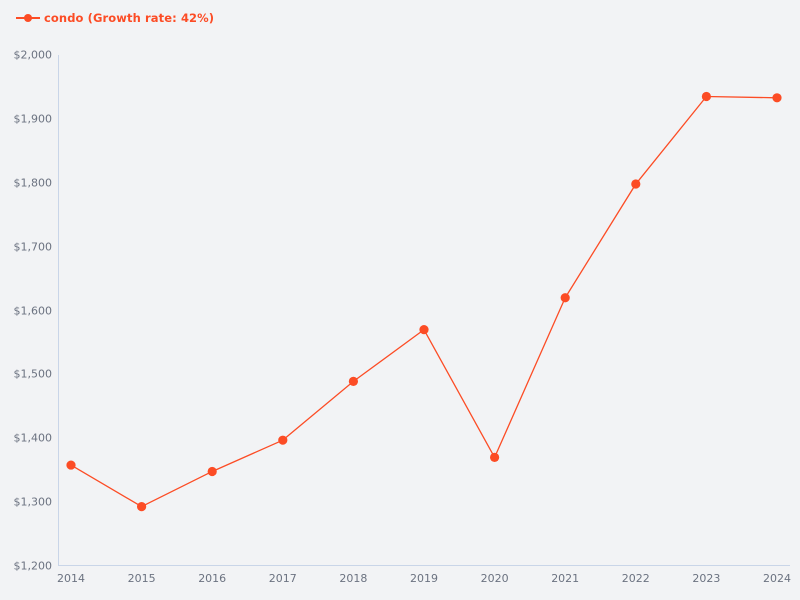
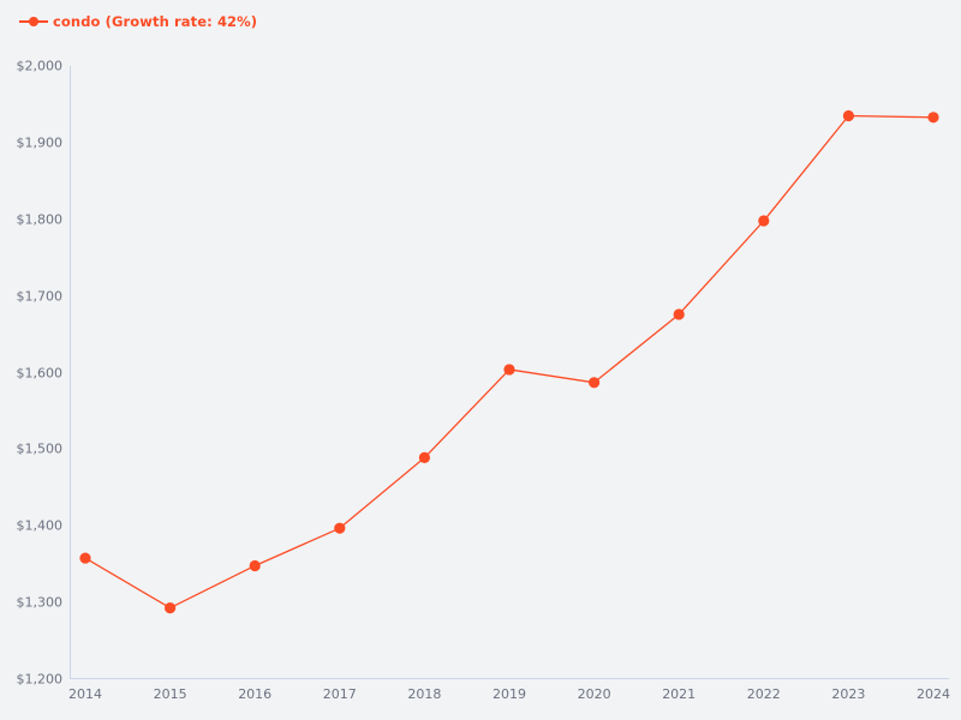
2019: $1570 -> $1600
2020: $1370 -> $1590
2021: $1620 -> $1680
